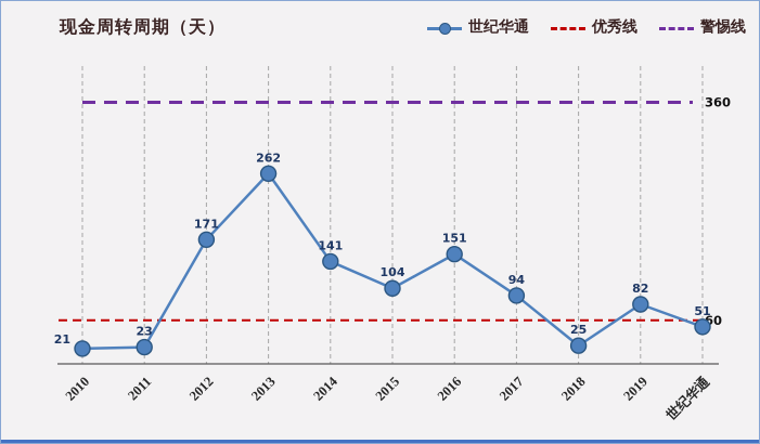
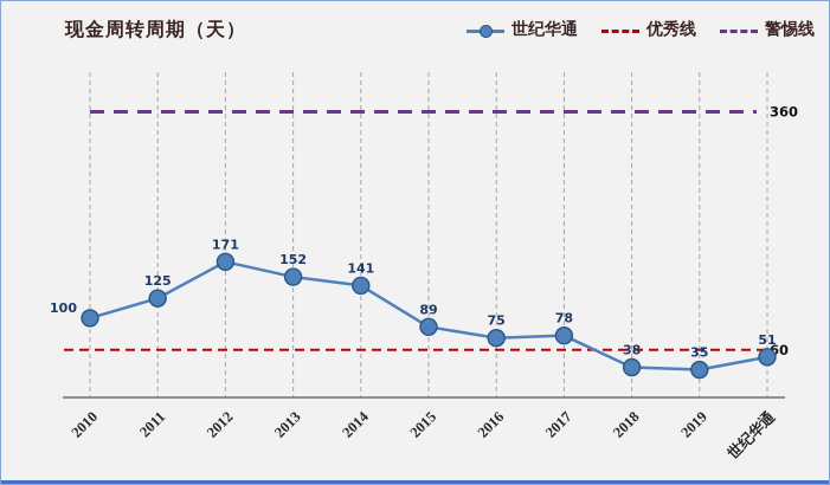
2010: 21 -> 100
2011: 23 -> 125
2013: 262 -> 152
2015: 104 -> 89
2016: 151 -> 75
2017: 94 -> 78
2018: 25 -> 38
2019: 82 -> 35
